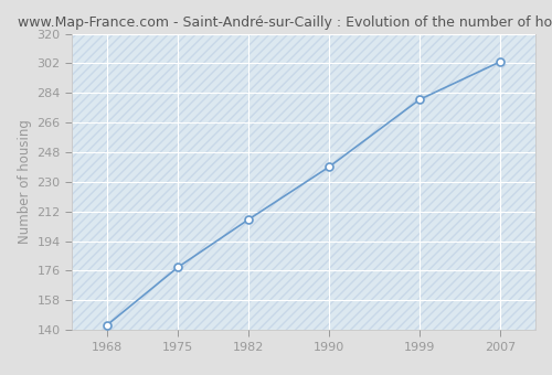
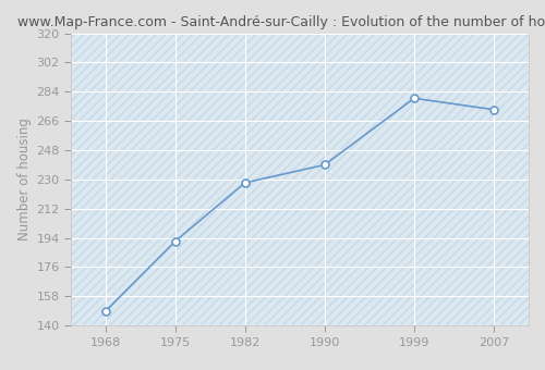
1968: 143 -> 149
1975: 178 -> 192
1982: 207 -> 228
2007: 303 -> 273
